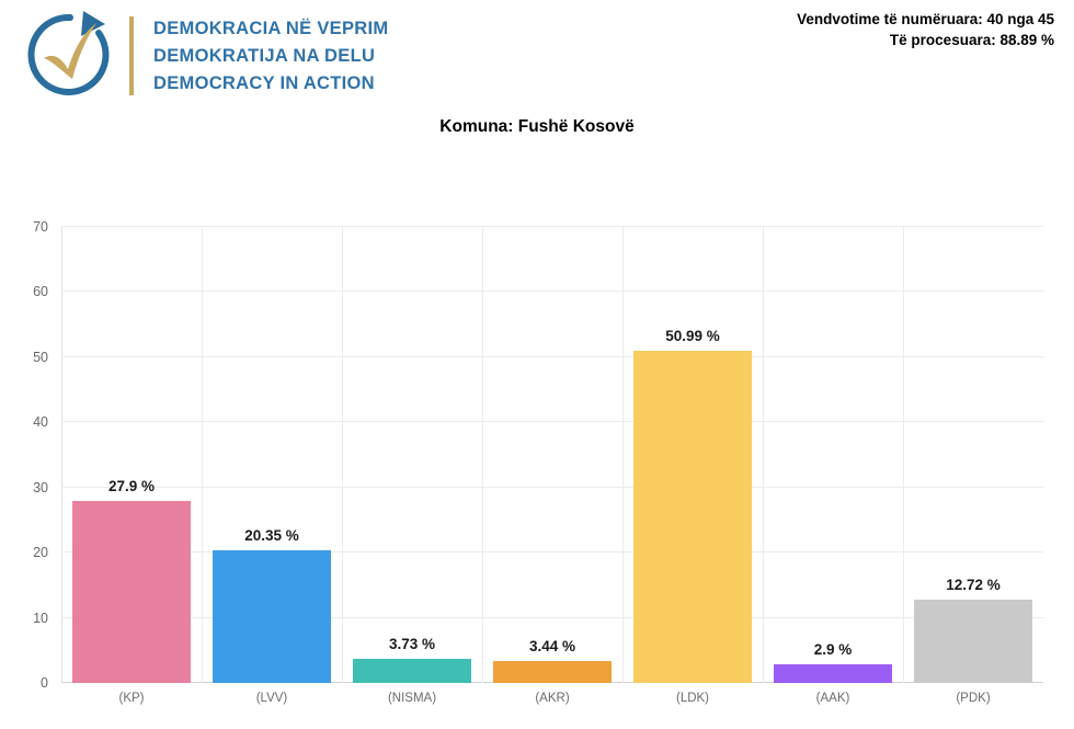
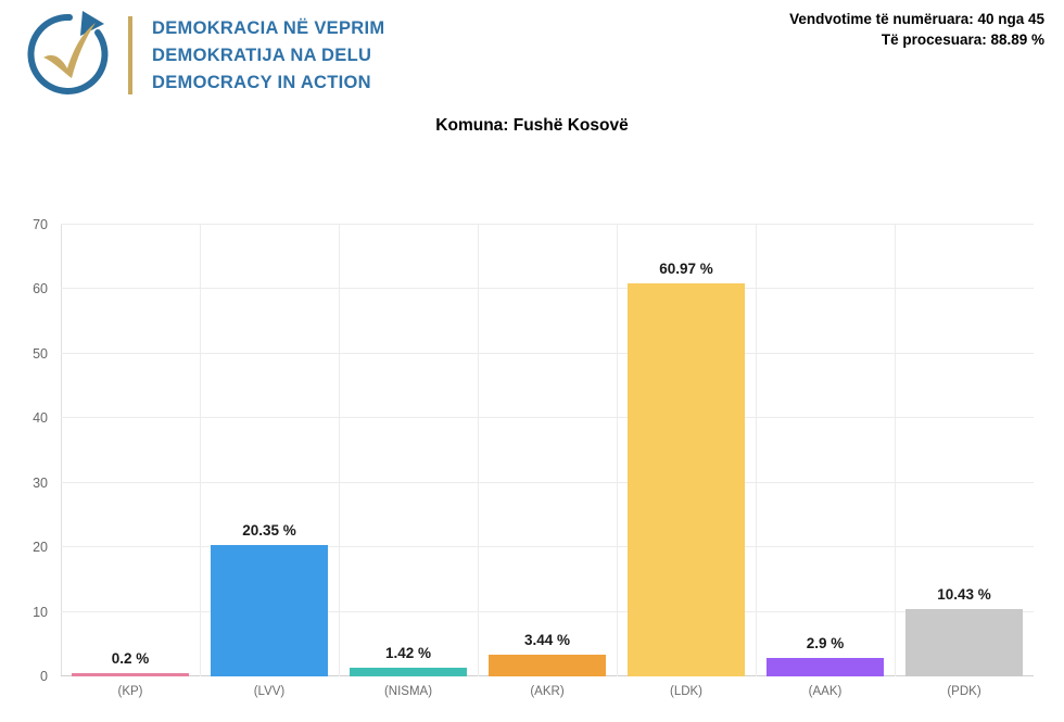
(KP): 27.9 -> 0.2
(NISMA): 3.73 -> 1.42
(LDK): 50.99 -> 60.97
(PDK): 12.72 -> 10.43
